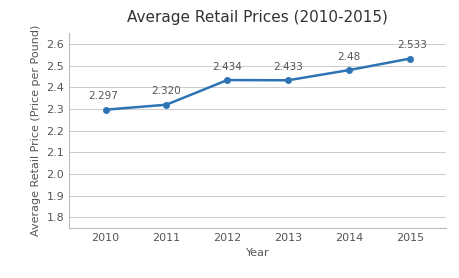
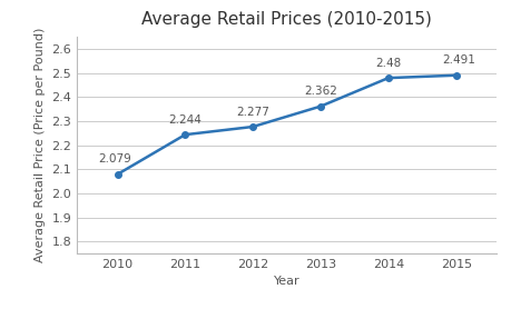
2010: 2.297 -> 2.079
2011: 2.320 -> 2.244
2012: 2.434 -> 2.277
2013: 2.433 -> 2.362
2015: 2.533 -> 2.491
